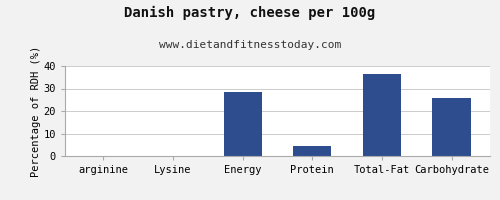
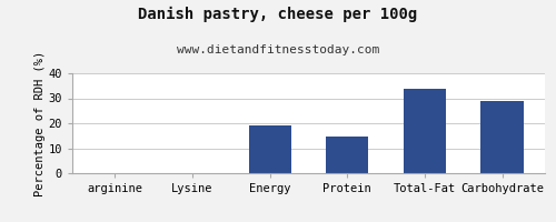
Energy: 28.5 -> 19.0
Protein: 4.5 -> 14.5
Total-Fat: 36.5 -> 34.0
Carbohydrate: 26.0 -> 29.0
